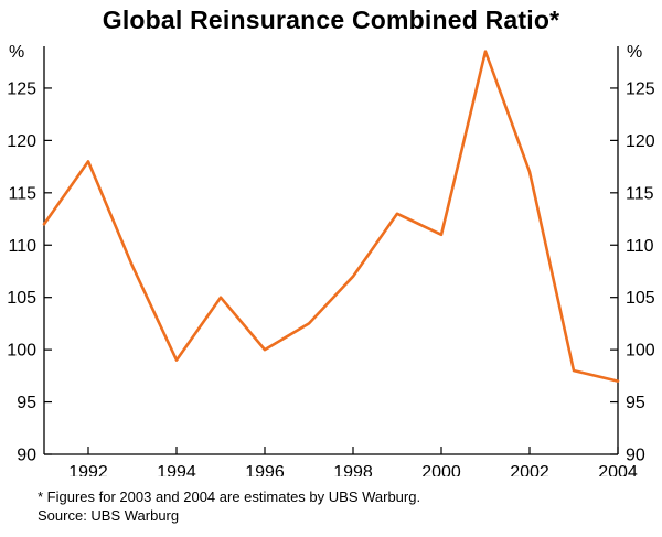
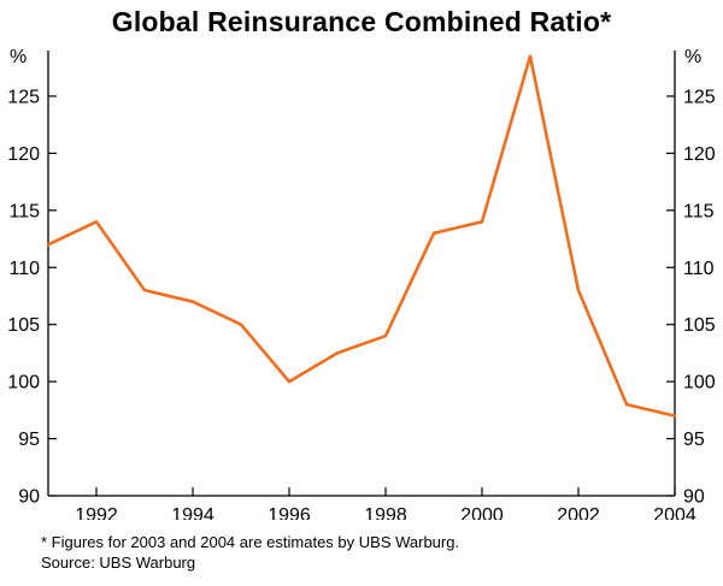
1992: 118 -> 114
1994: 99 -> 107
1998: 107 -> 104
2000: 111 -> 114
2002: 117 -> 108
